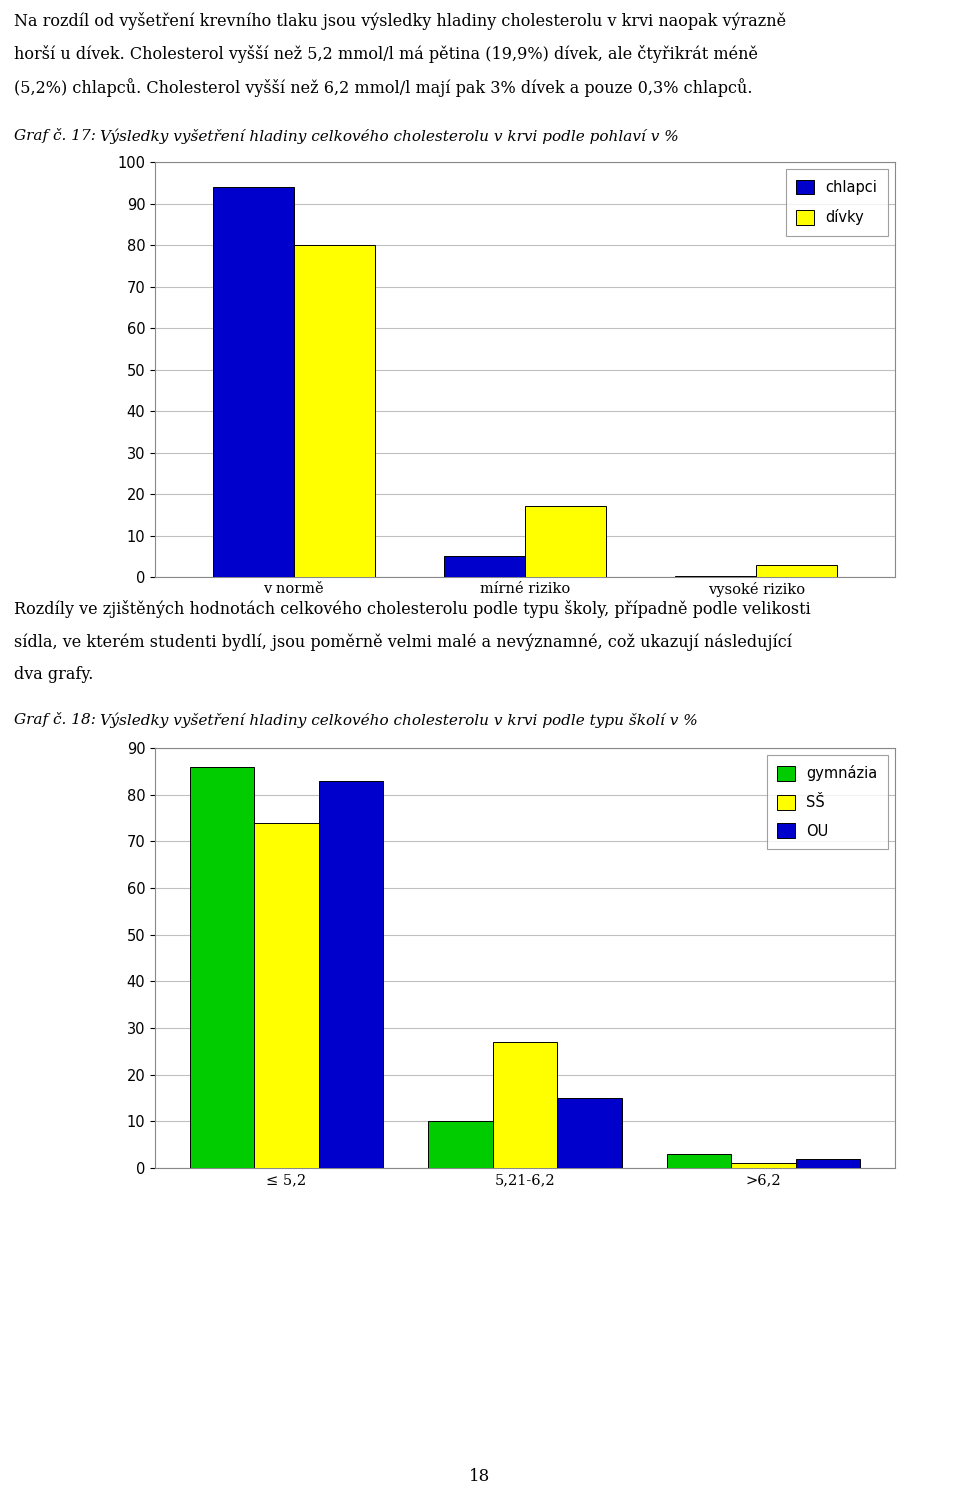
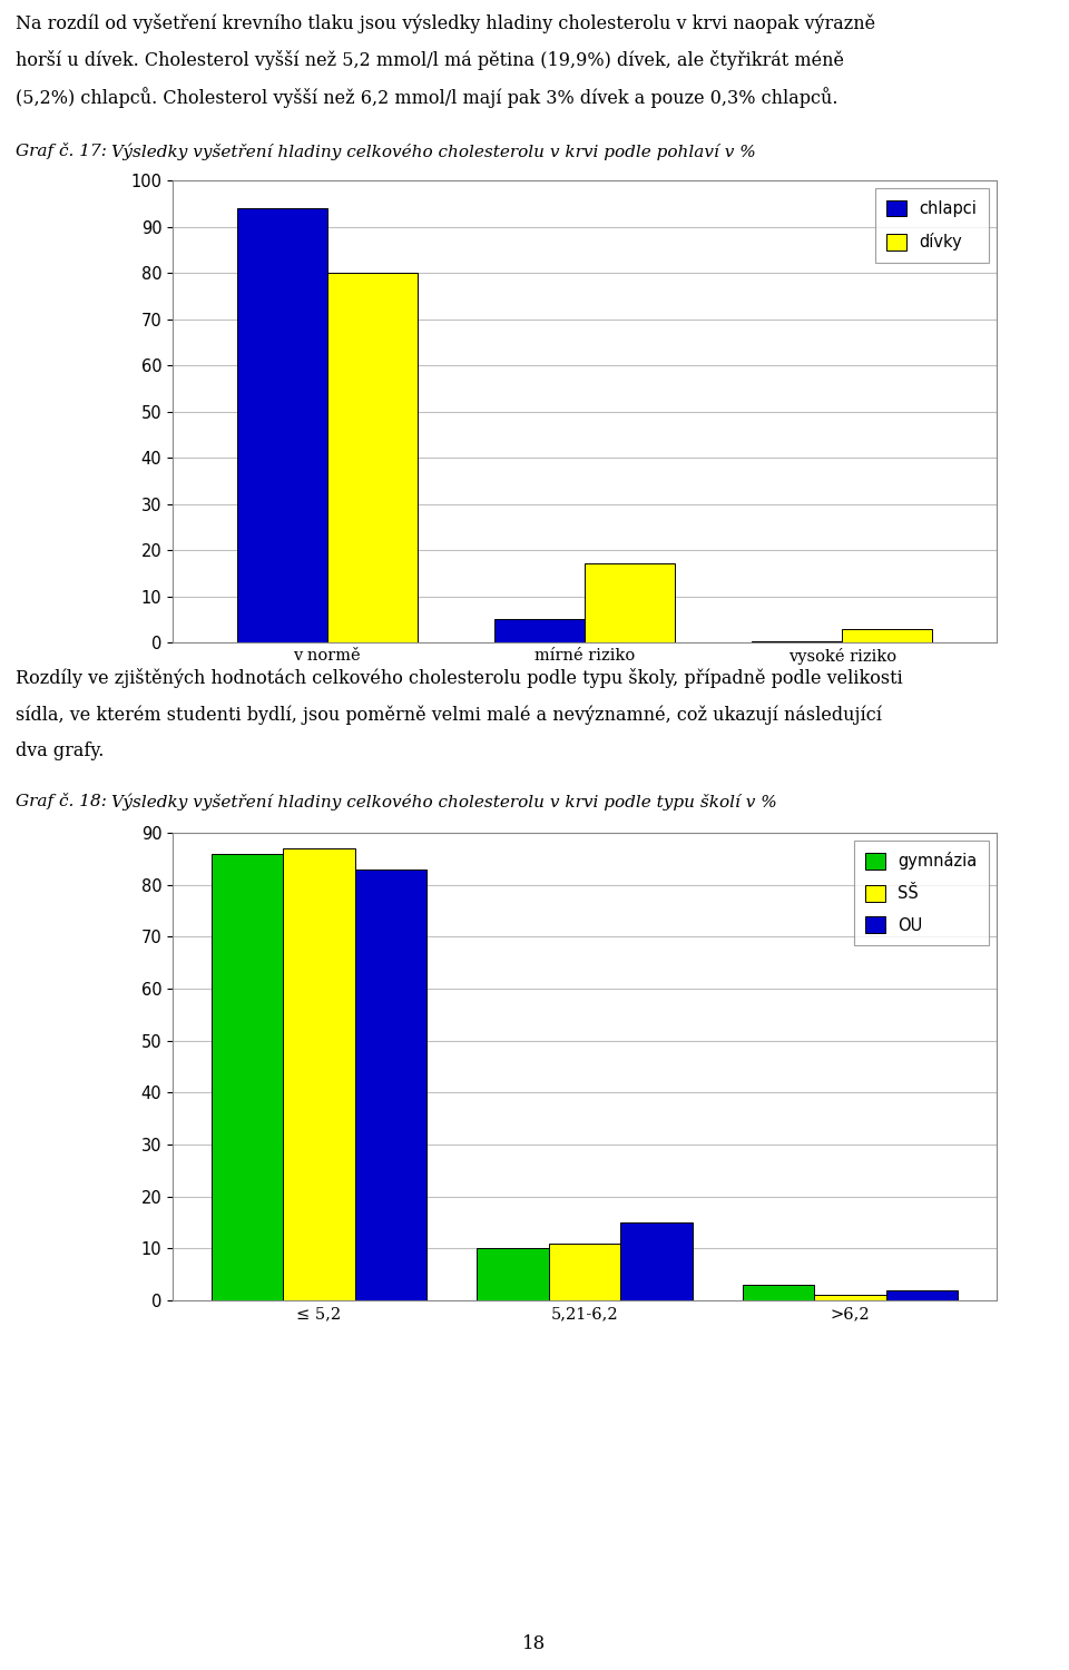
SŠ/≤ 5,2: 74 -> 87
SŠ/5,21-6,2: 27 -> 11
